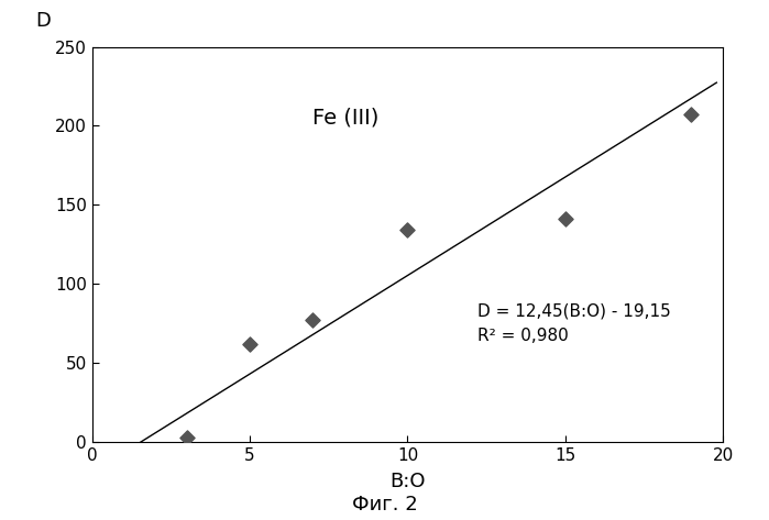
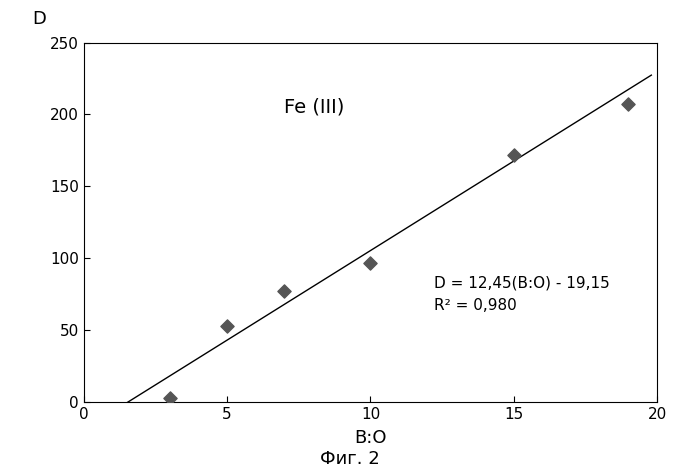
5: 62 -> 53
10: 134 -> 97
15: 141 -> 172
